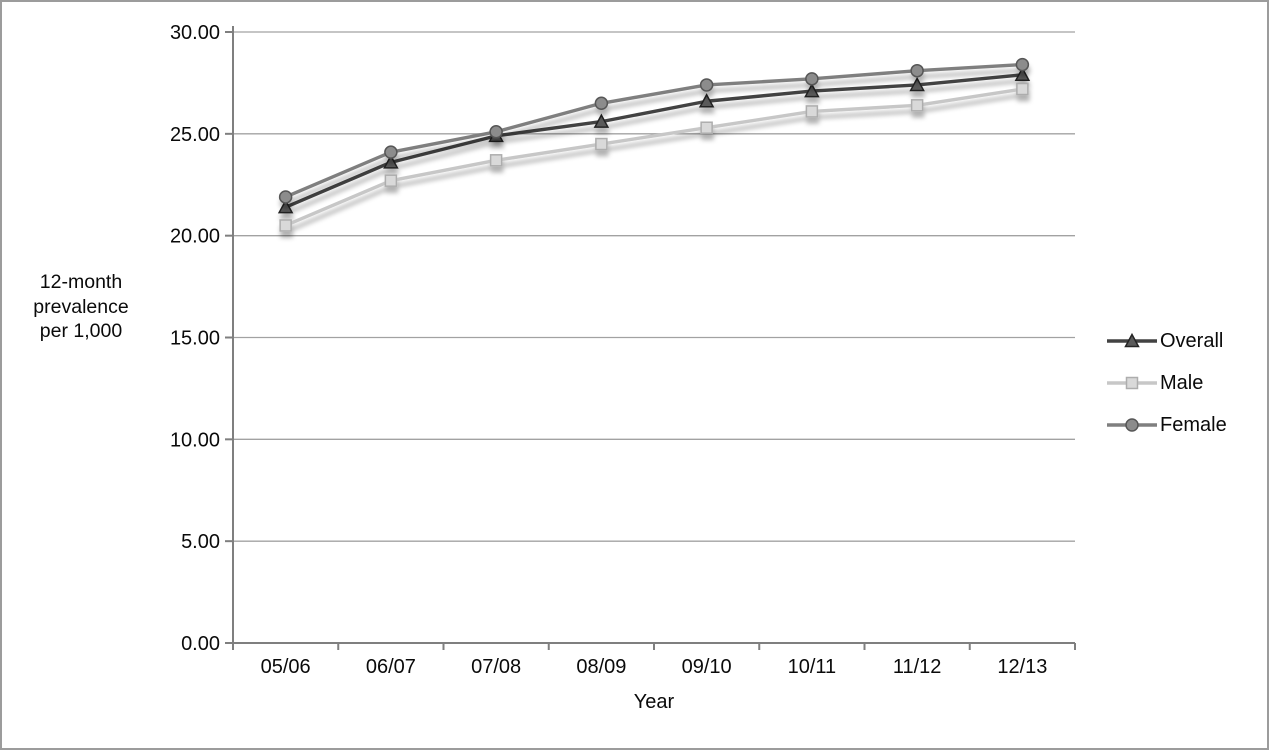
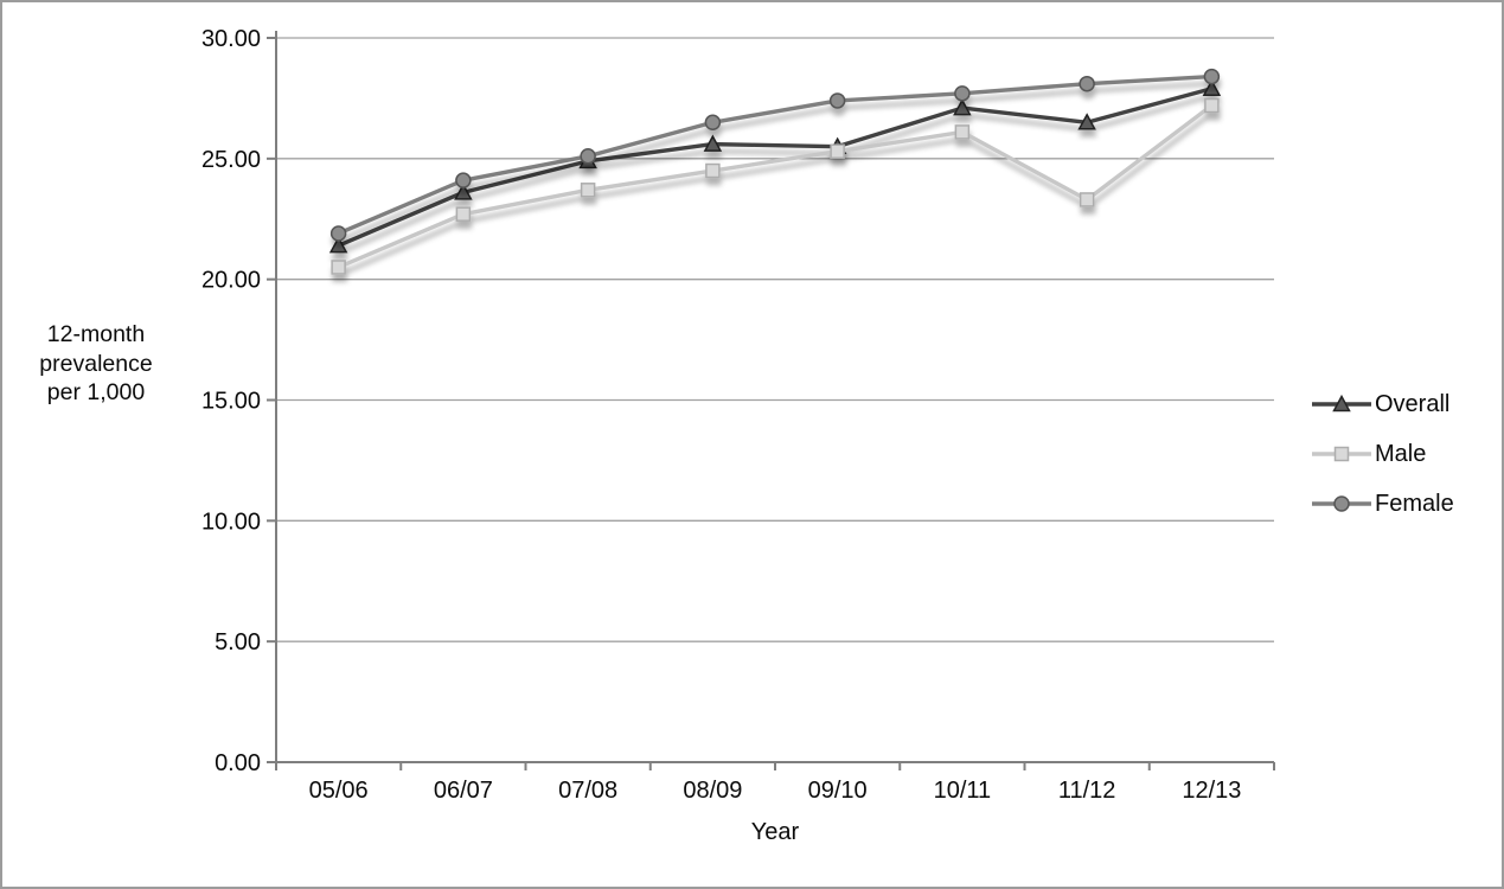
Overall/09/10: 26.6 -> 25.5
Overall/11/12: 27.4 -> 26.5
Male/11/12: 26.4 -> 23.3
